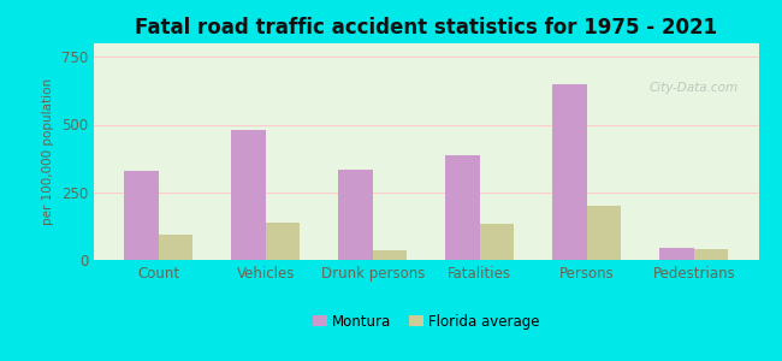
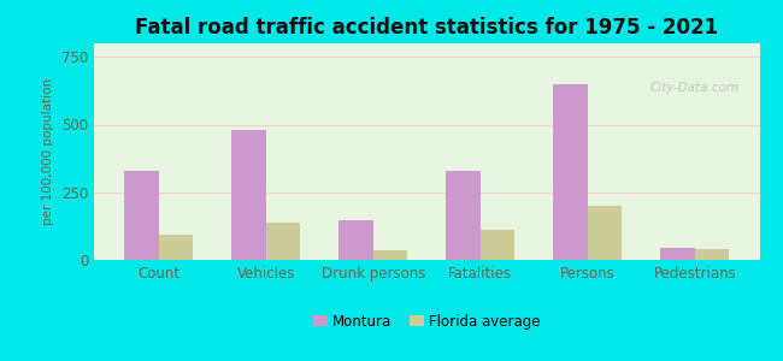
Montura/Drunk persons: 335 -> 145
Montura/Fatalities: 385 -> 330
Florida average/Fatalities: 135 -> 110
